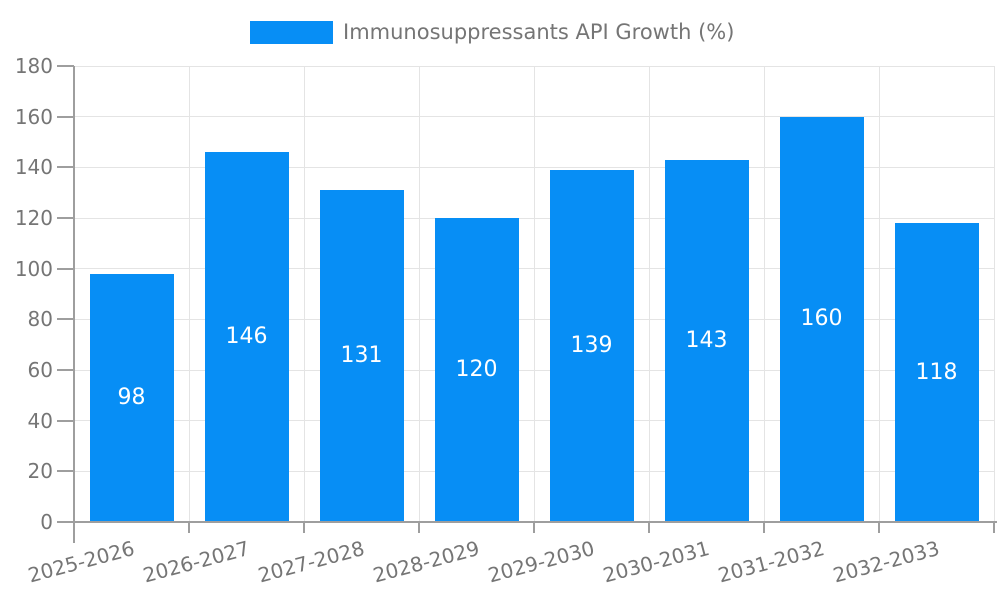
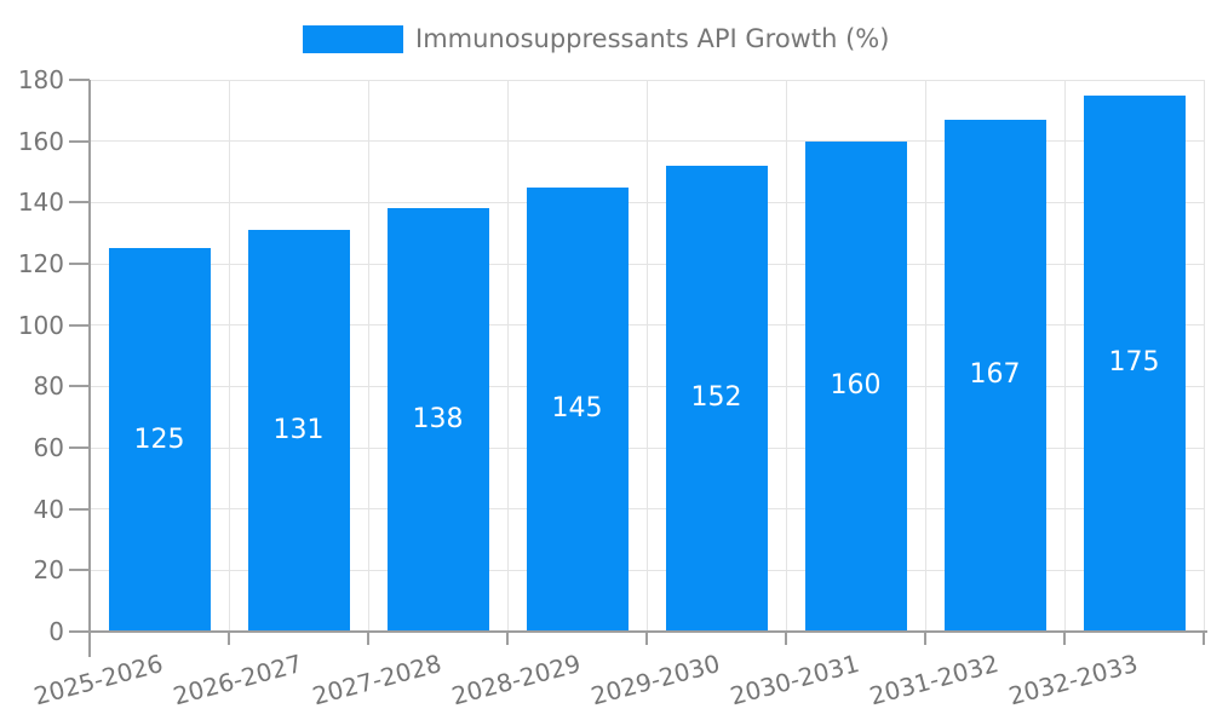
2025-2026: 98 -> 125
2026-2027: 146 -> 131
2027-2028: 131 -> 138
2028-2029: 120 -> 145
2029-2030: 139 -> 152
2030-2031: 143 -> 160
2031-2032: 160 -> 167
2032-2033: 118 -> 175
